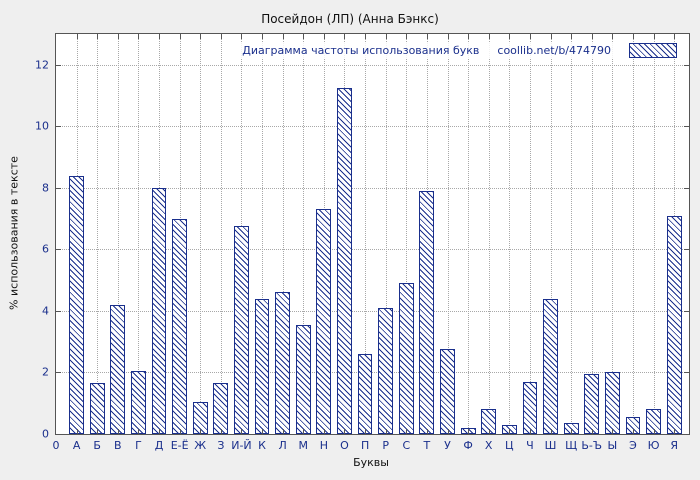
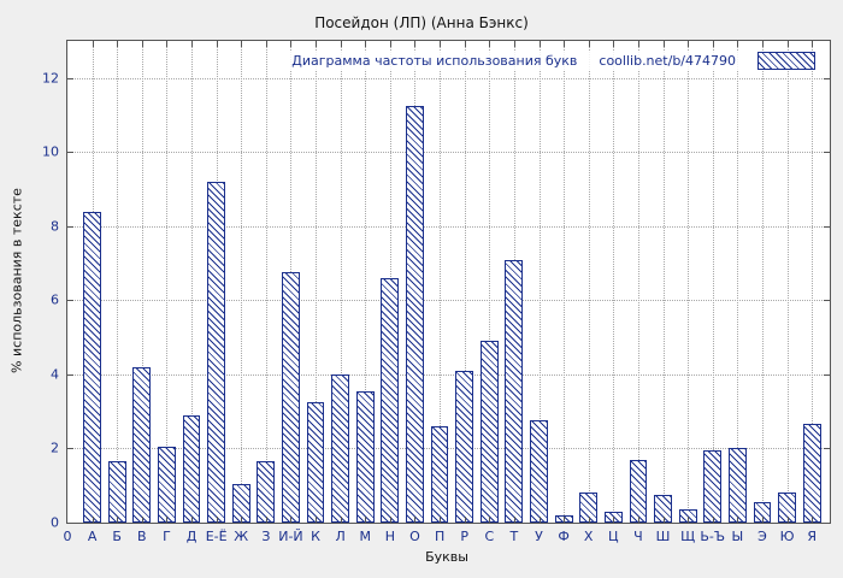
Д: 8.0 -> 2.9
Е-Ё: 7.0 -> 9.2
К: 4.4 -> 3.2
Л: 4.6 -> 4.0
Н: 7.3 -> 6.6
Т: 7.9 -> 7.1
Ш: 4.4 -> 0.8
Я: 7.1 -> 2.6
